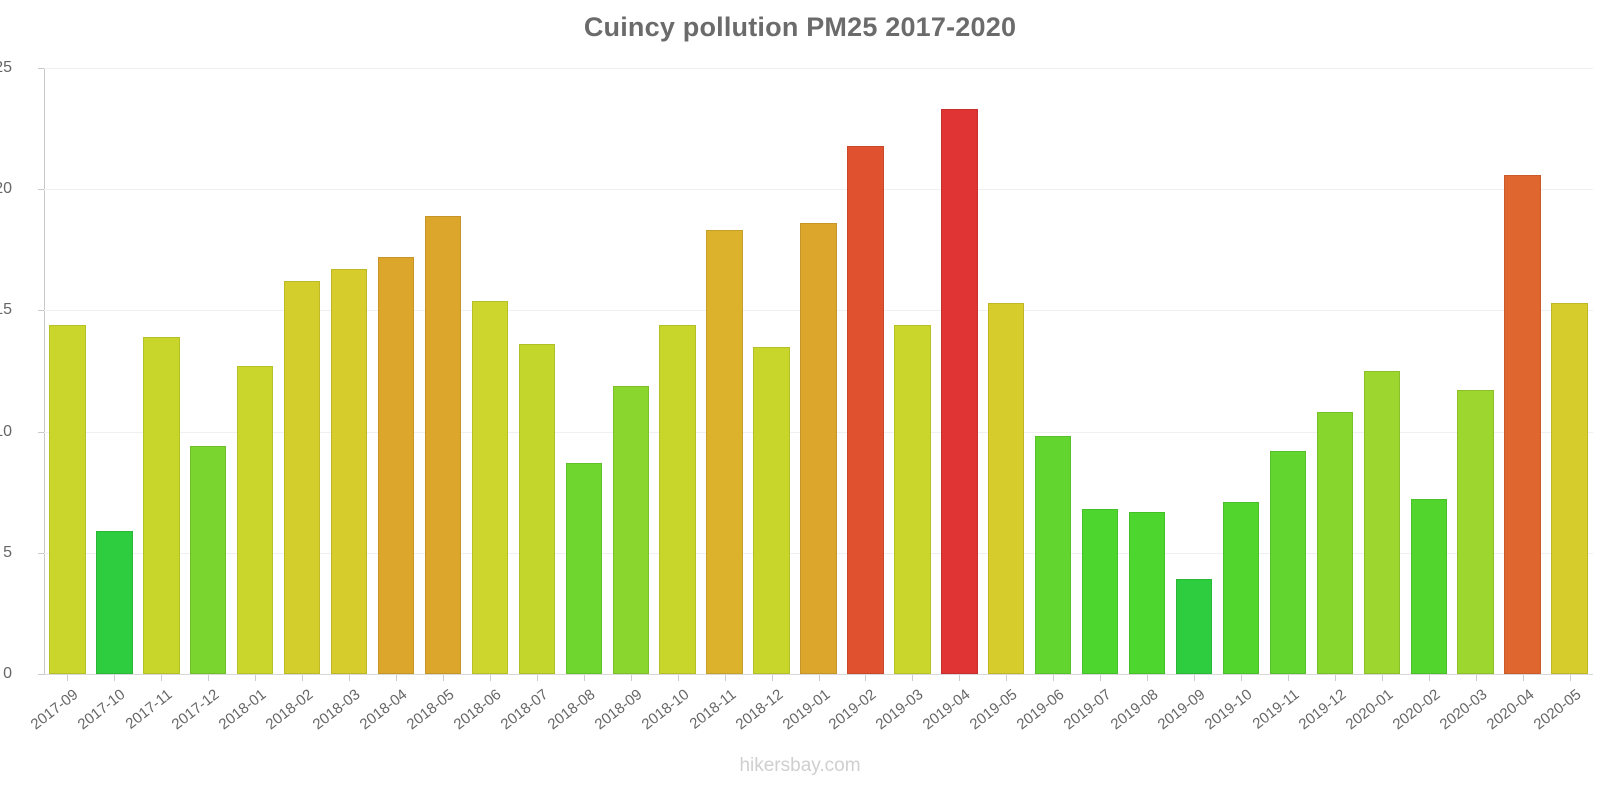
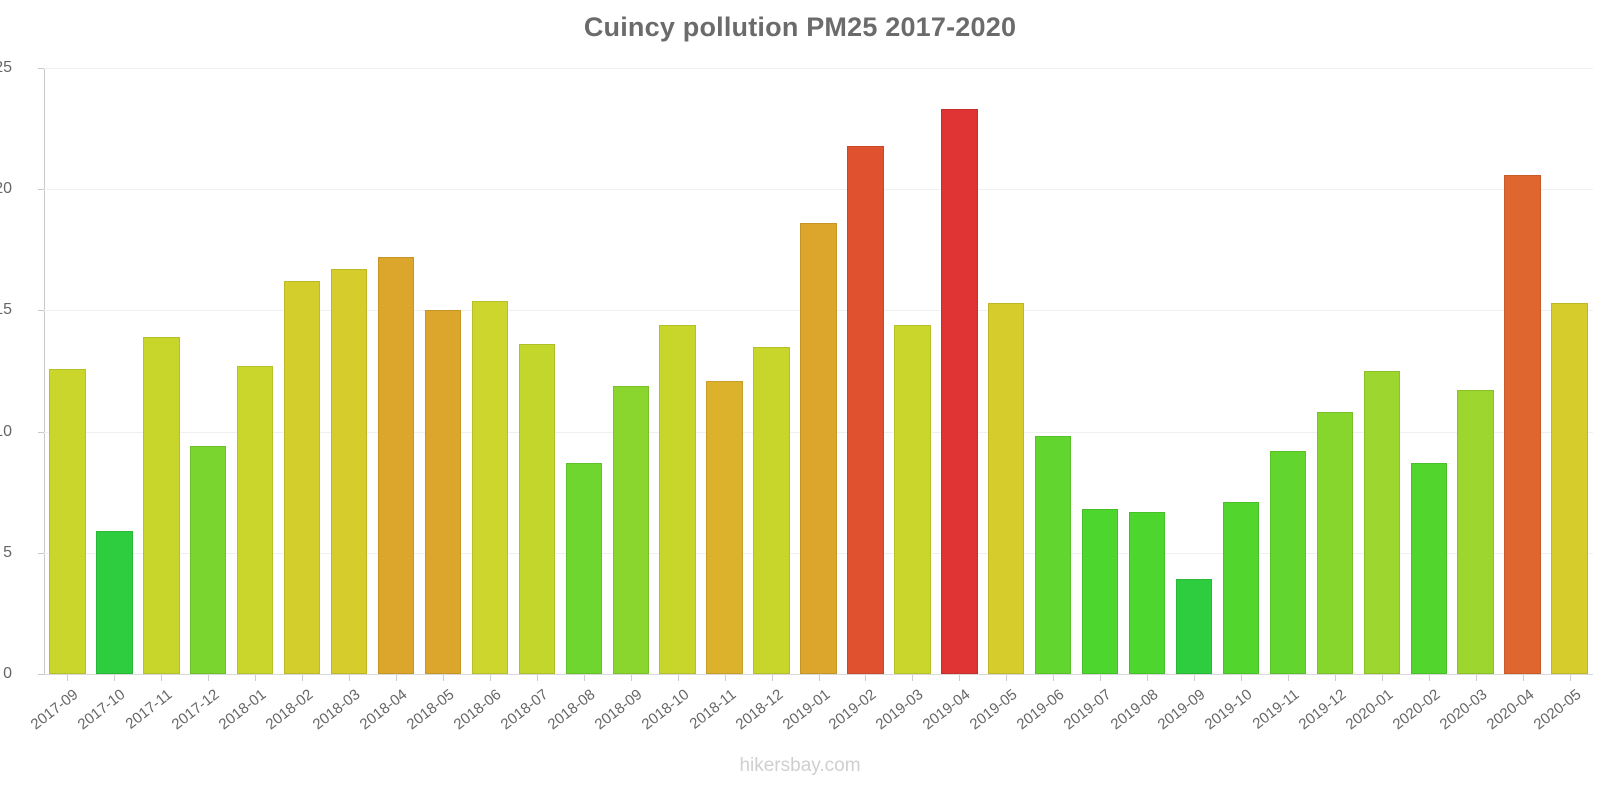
2017-09: 14.4 -> 12.6
2018-05: 18.9 -> 15.0
2018-11: 18.3 -> 12.1
2020-02: 7.2 -> 8.7
